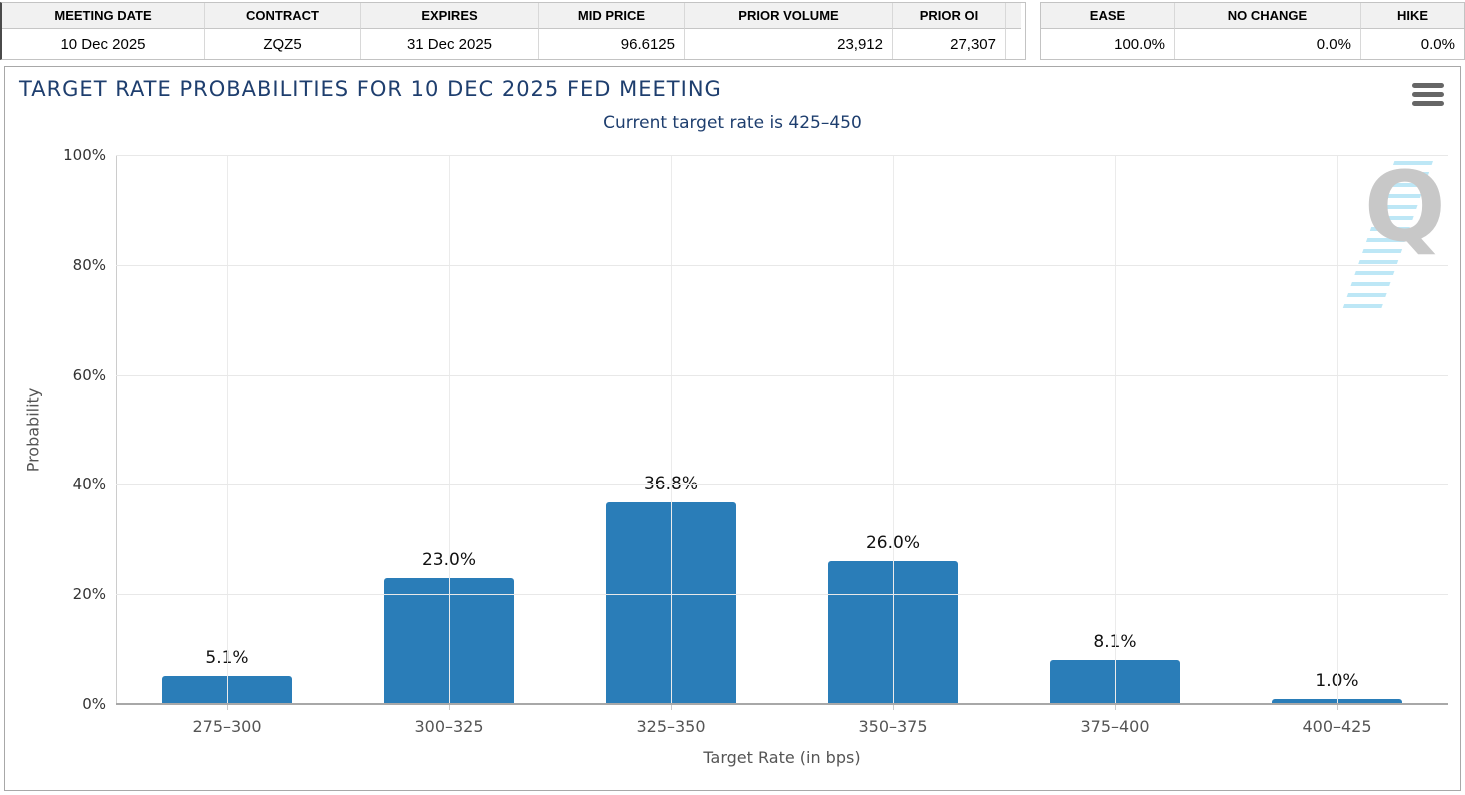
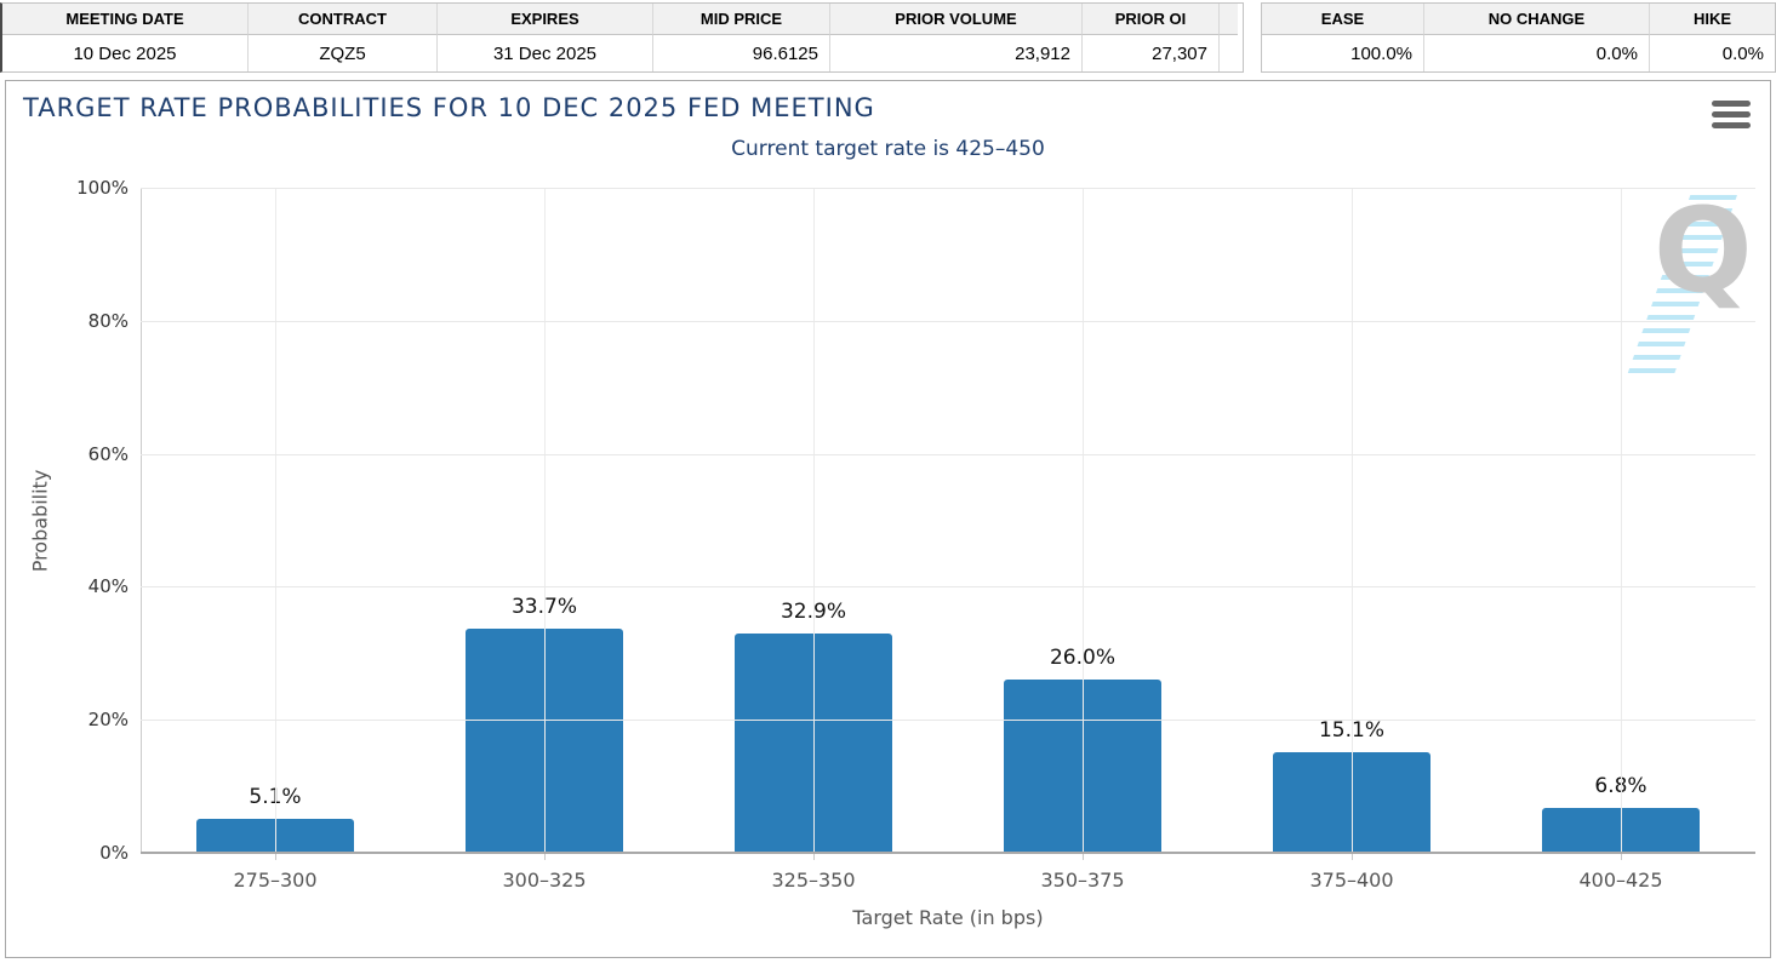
300–325: 23.0% -> 33.7%
325–350: 36.8% -> 32.9%
375–400: 8.1% -> 15.1%
400–425: 1.0% -> 6.8%
